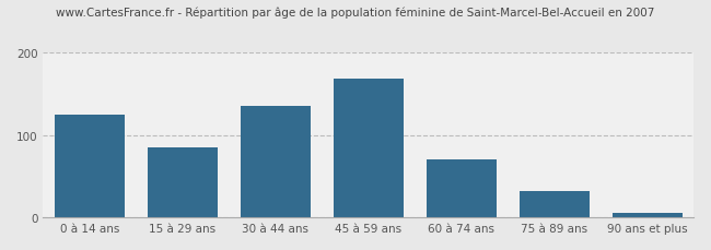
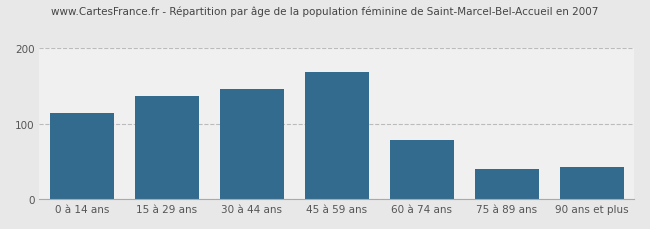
0 à 14 ans: 125 -> 114
15 à 29 ans: 85 -> 136
30 à 44 ans: 135 -> 146
60 à 74 ans: 70 -> 78
75 à 89 ans: 32 -> 40
90 ans et plus: 5 -> 42
